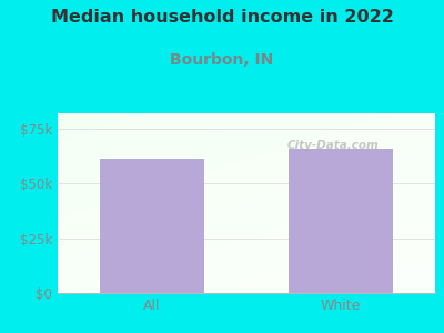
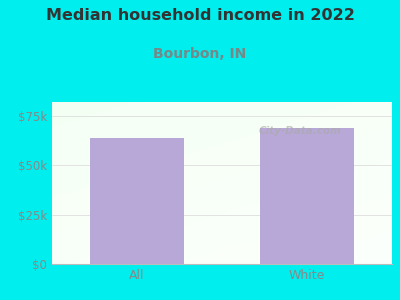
All: $61k -> $64k
White: $66k -> $69k
